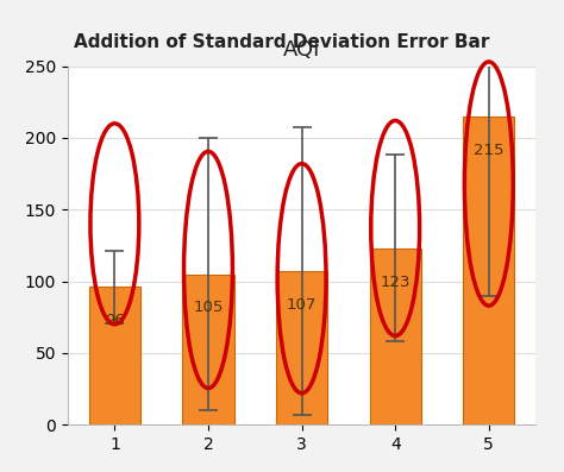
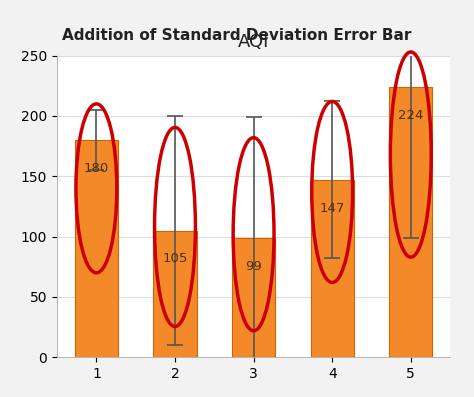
1: 96 -> 180
3: 107 -> 99
4: 123 -> 147
5: 215 -> 224
